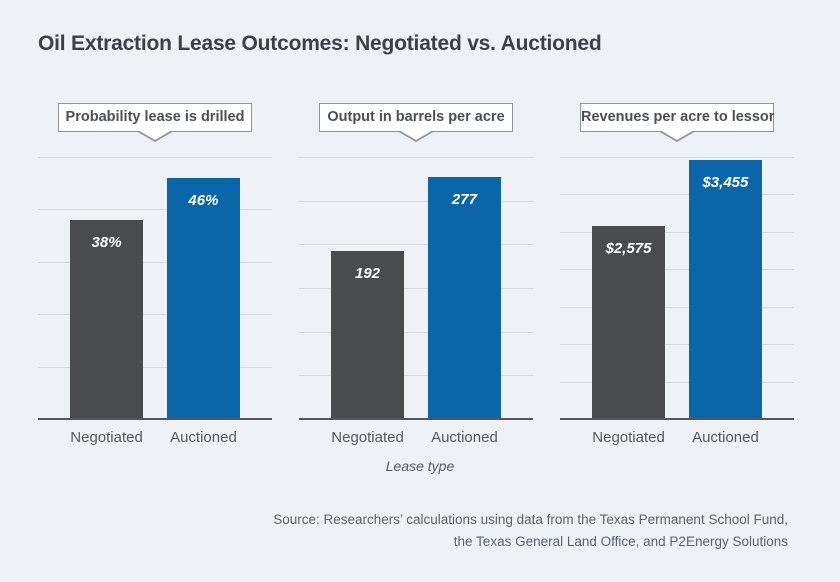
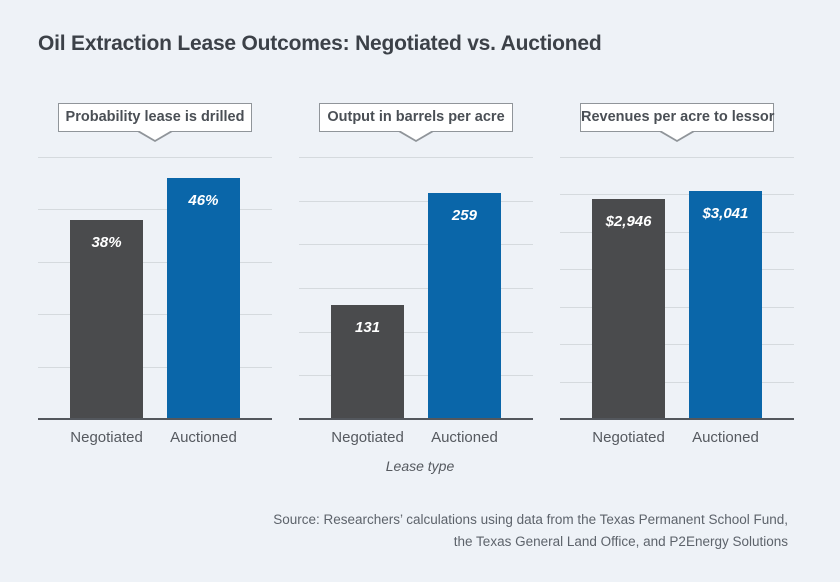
Output in barrels per acre/Negotiated: 192 -> 131
Output in barrels per acre/Auctioned: 277 -> 259
Revenues per acre to lessor/Negotiated: $2,575 -> $2,946
Revenues per acre to lessor/Auctioned: $3,455 -> $3,041
